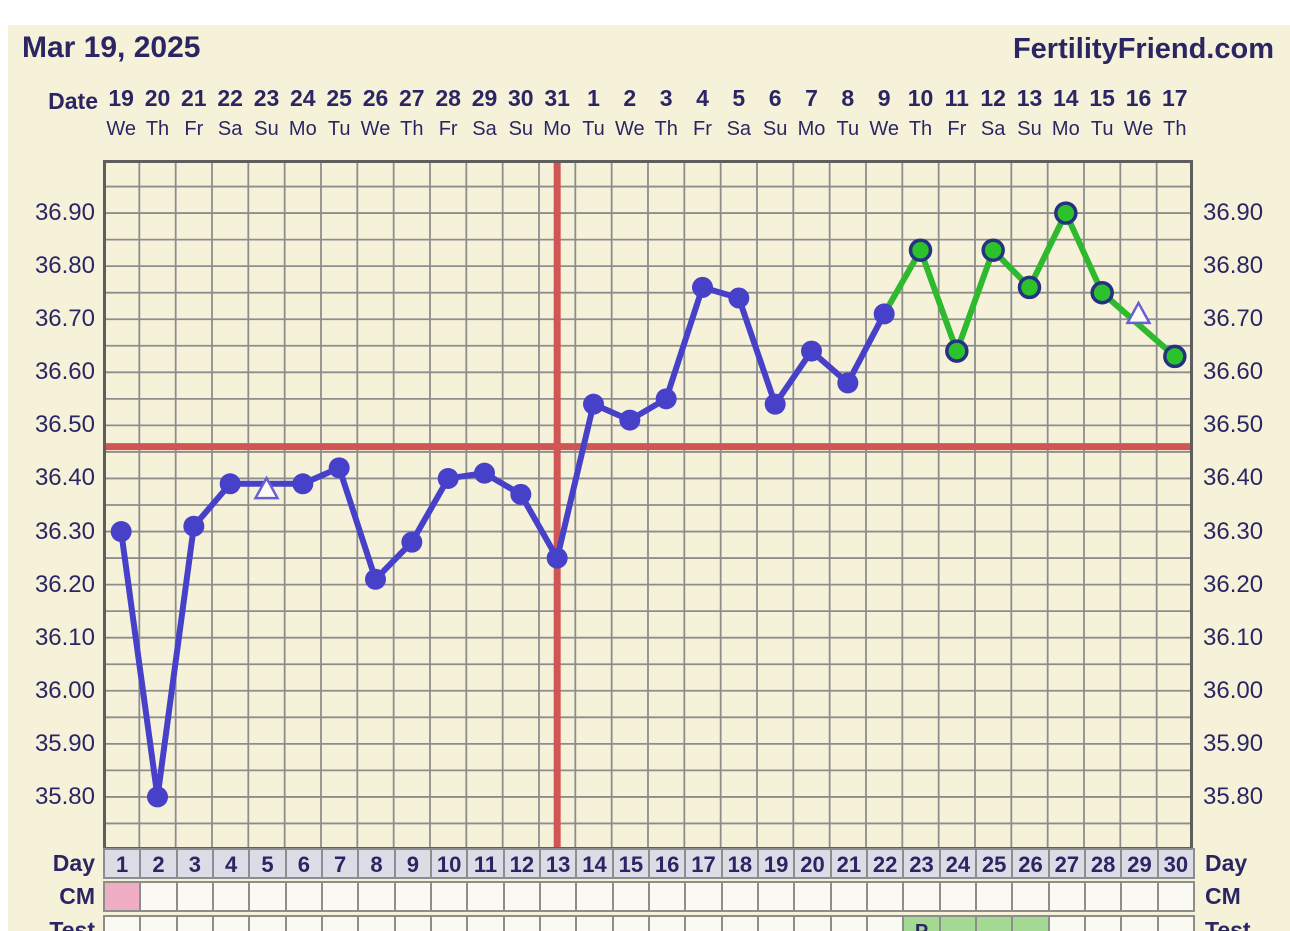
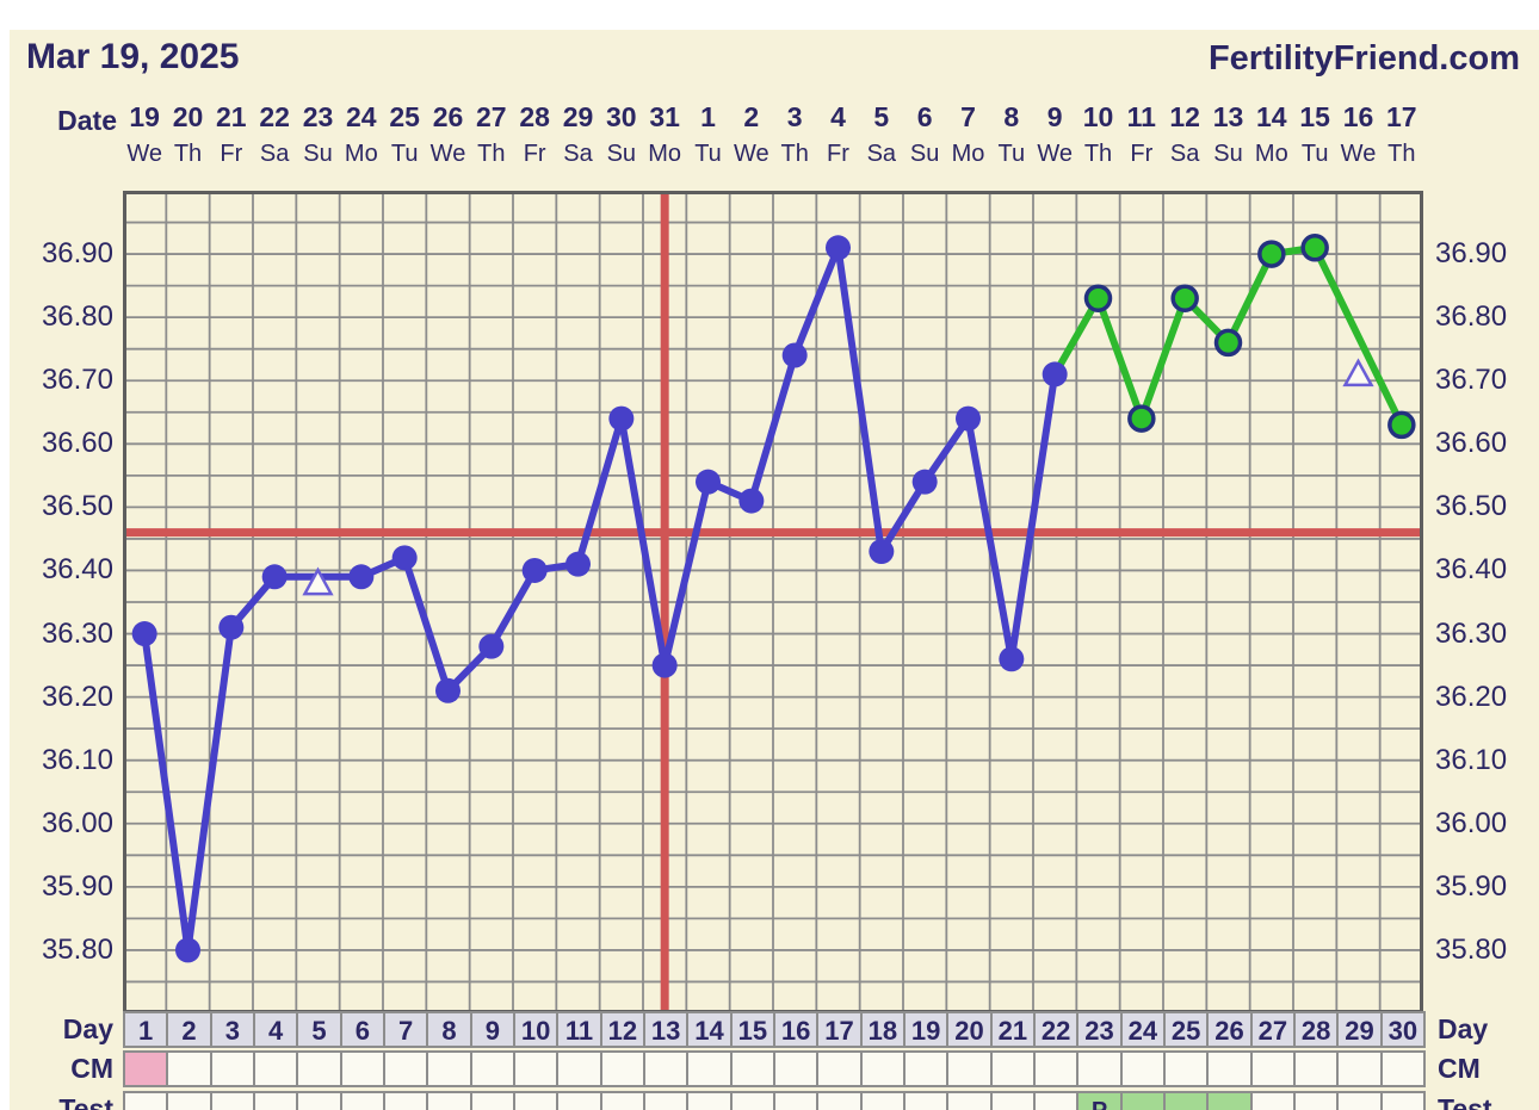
12: 36.37 -> 36.64
16: 36.55 -> 36.74
17: 36.76 -> 36.91
18: 36.74 -> 36.43
21: 36.58 -> 36.26
28: 36.75 -> 36.91
